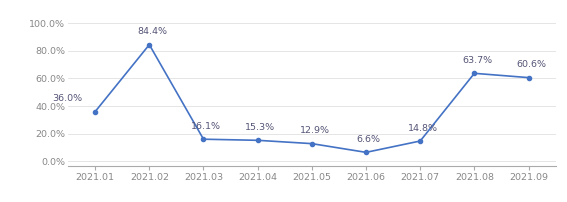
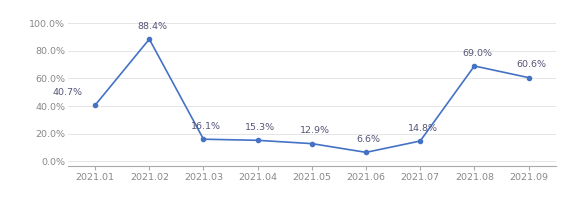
2021.01: 36.0% -> 40.7%
2021.02: 84.4% -> 88.4%
2021.08: 63.7% -> 69.0%
